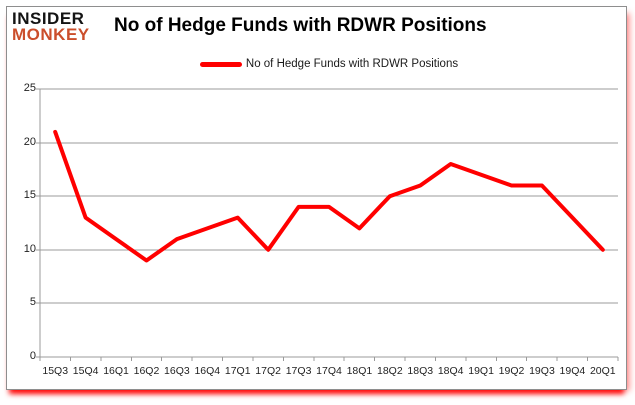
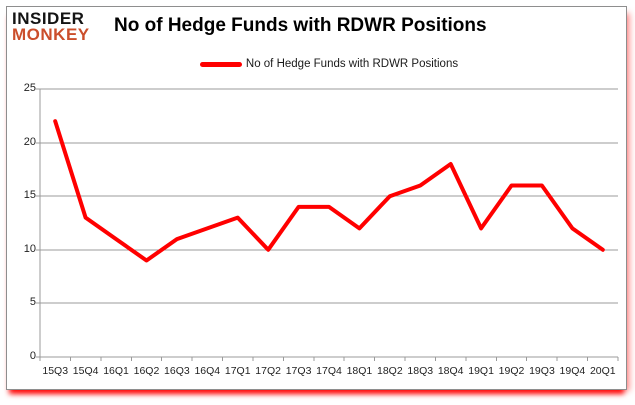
15Q3: 21 -> 22
19Q1: 17 -> 12
19Q4: 13 -> 12
